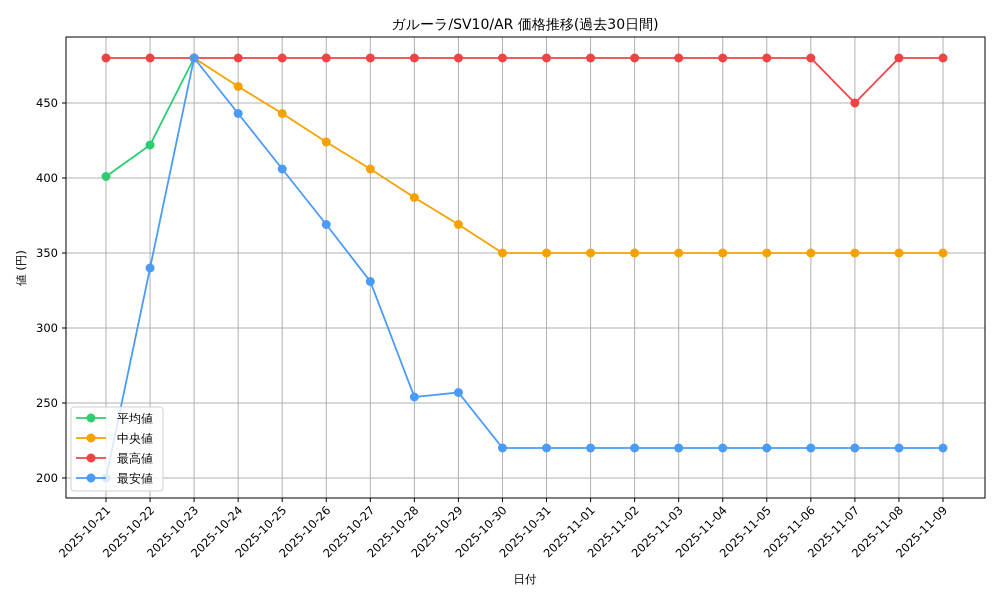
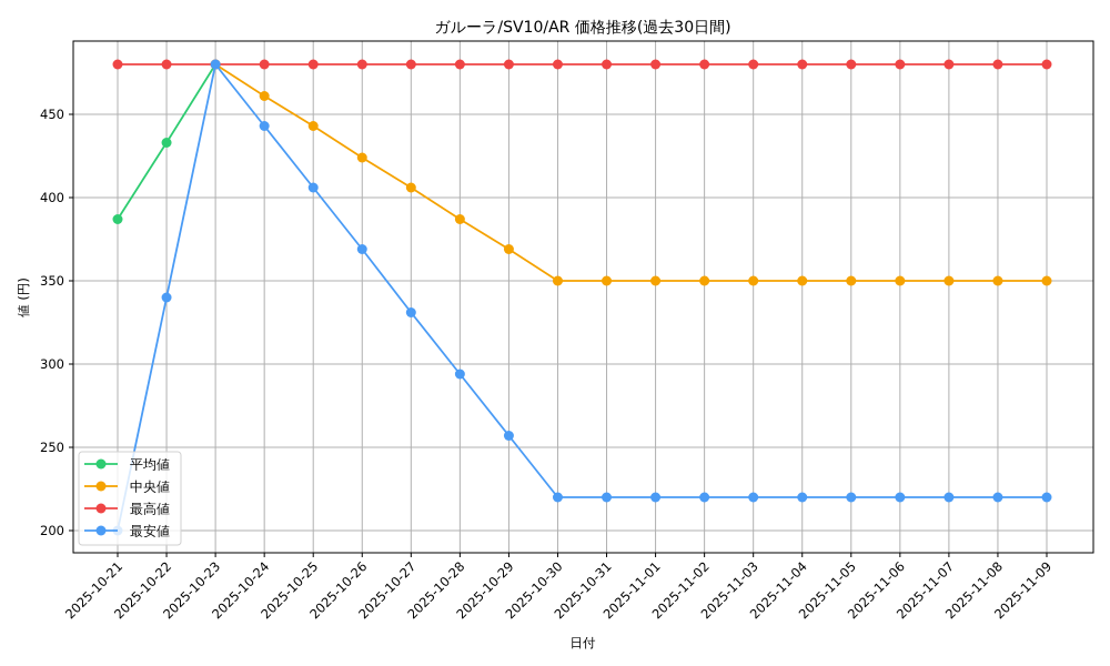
平均値/2025-10-21: 401 -> 387
平均値/2025-10-22: 422 -> 433
最安値/2025-10-28: 254 -> 294
最高値/2025-11-07: 450 -> 480
